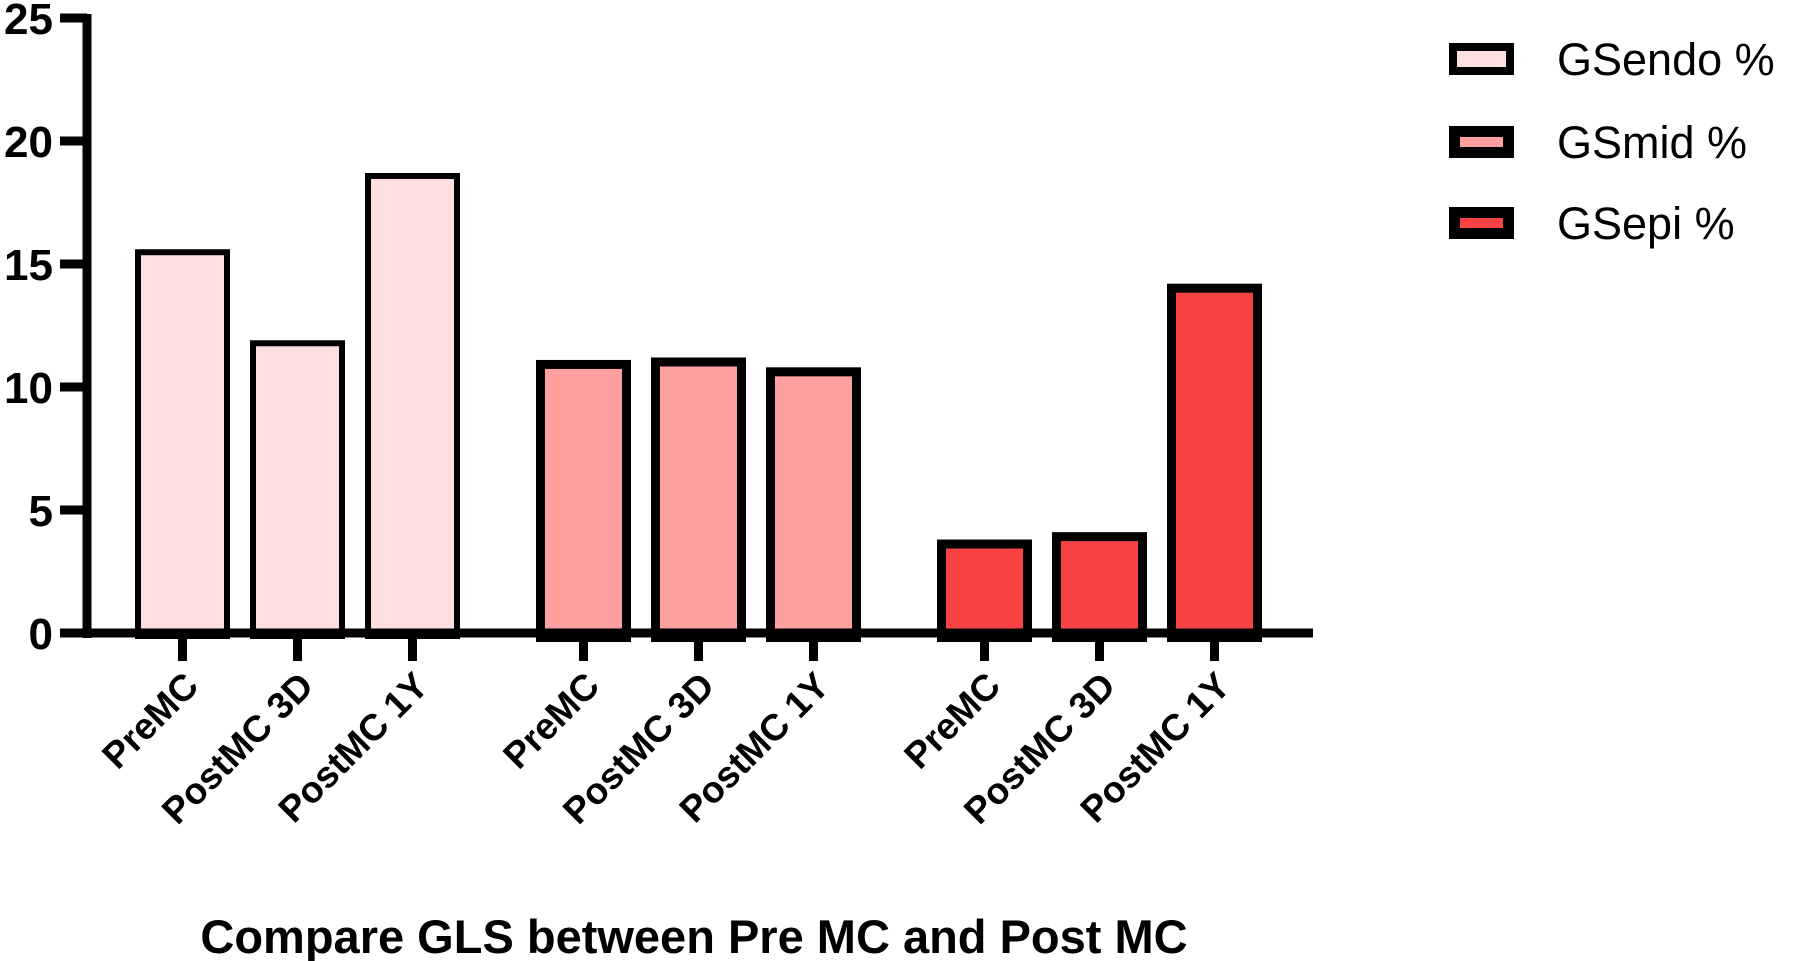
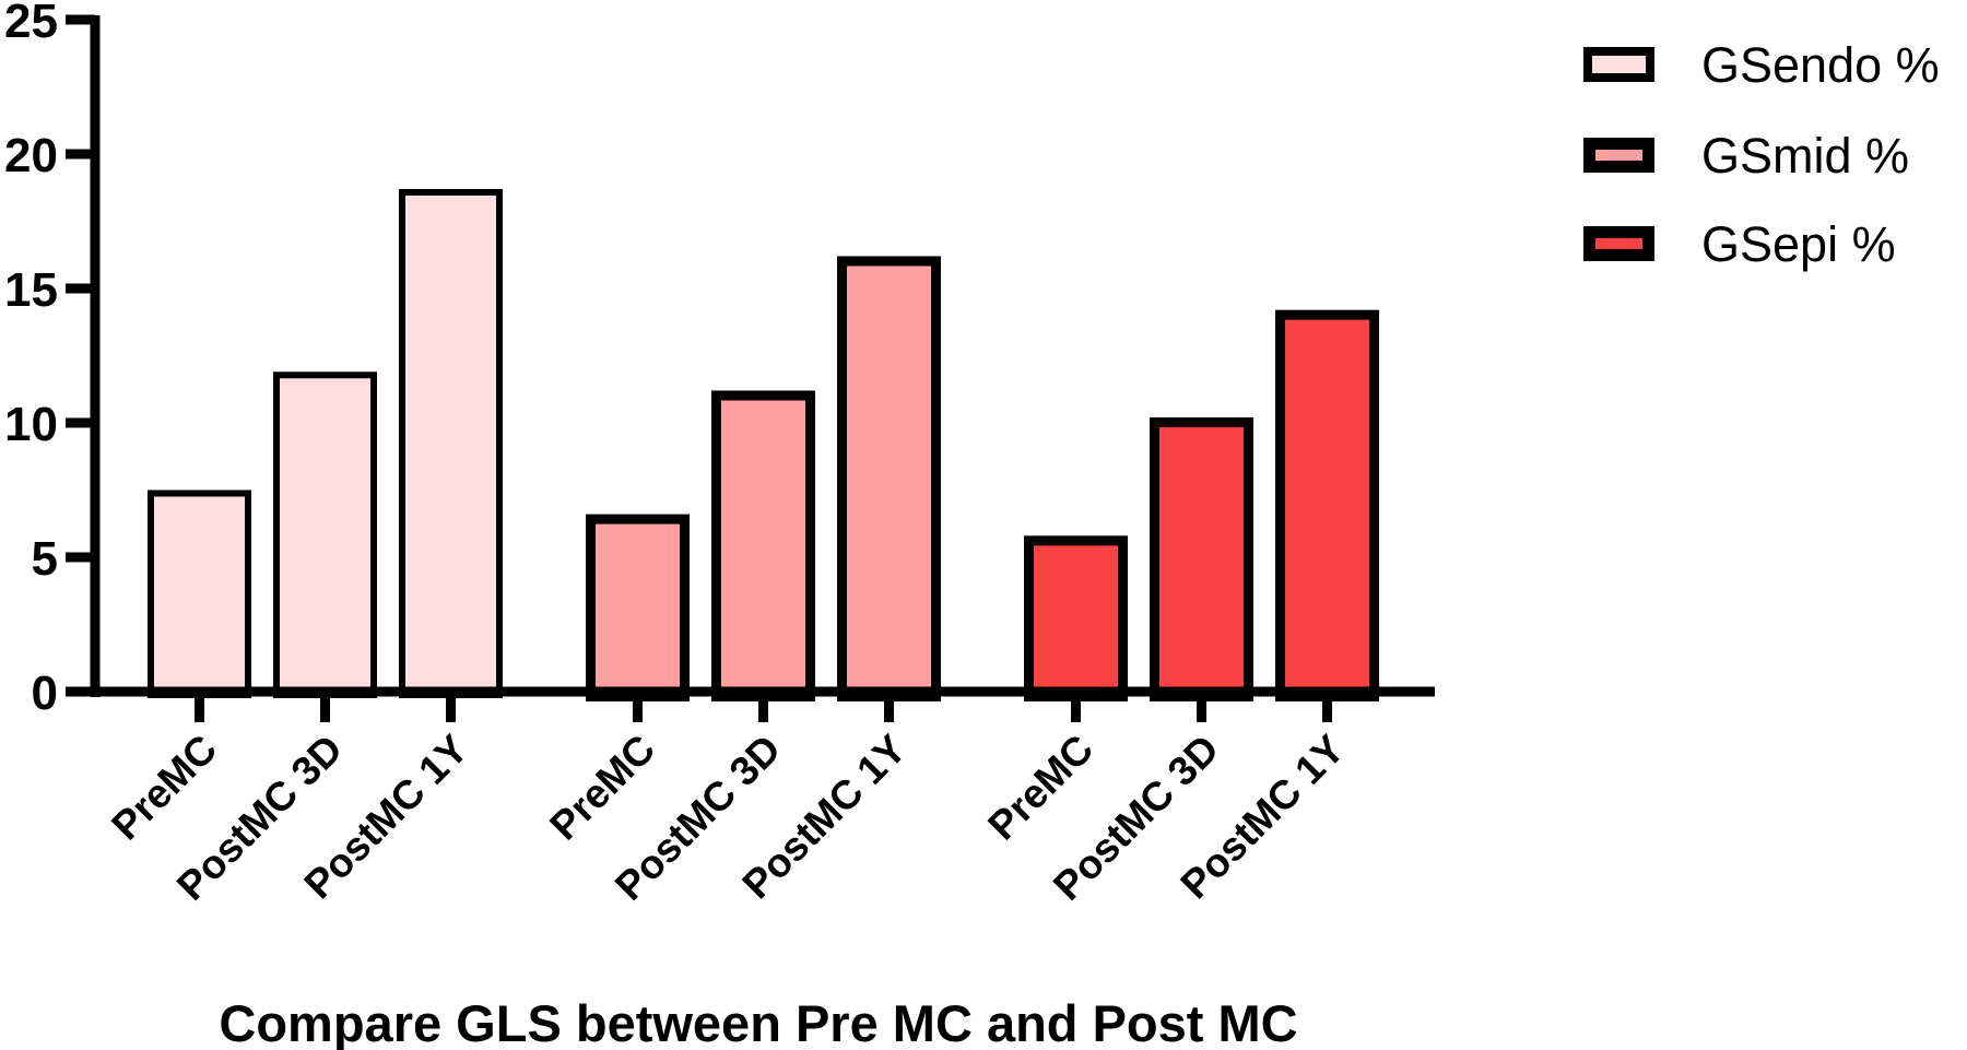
GSendo %/PreMC: 15.6 -> 7.5
GSmid %/PreMC: 11.1 -> 6.6
GSepi %/PreMC: 3.8 -> 5.8
GSepi %/PostMC 3D: 4.1 -> 10.2
GSmid %/PostMC 1Y: 10.8 -> 16.2
